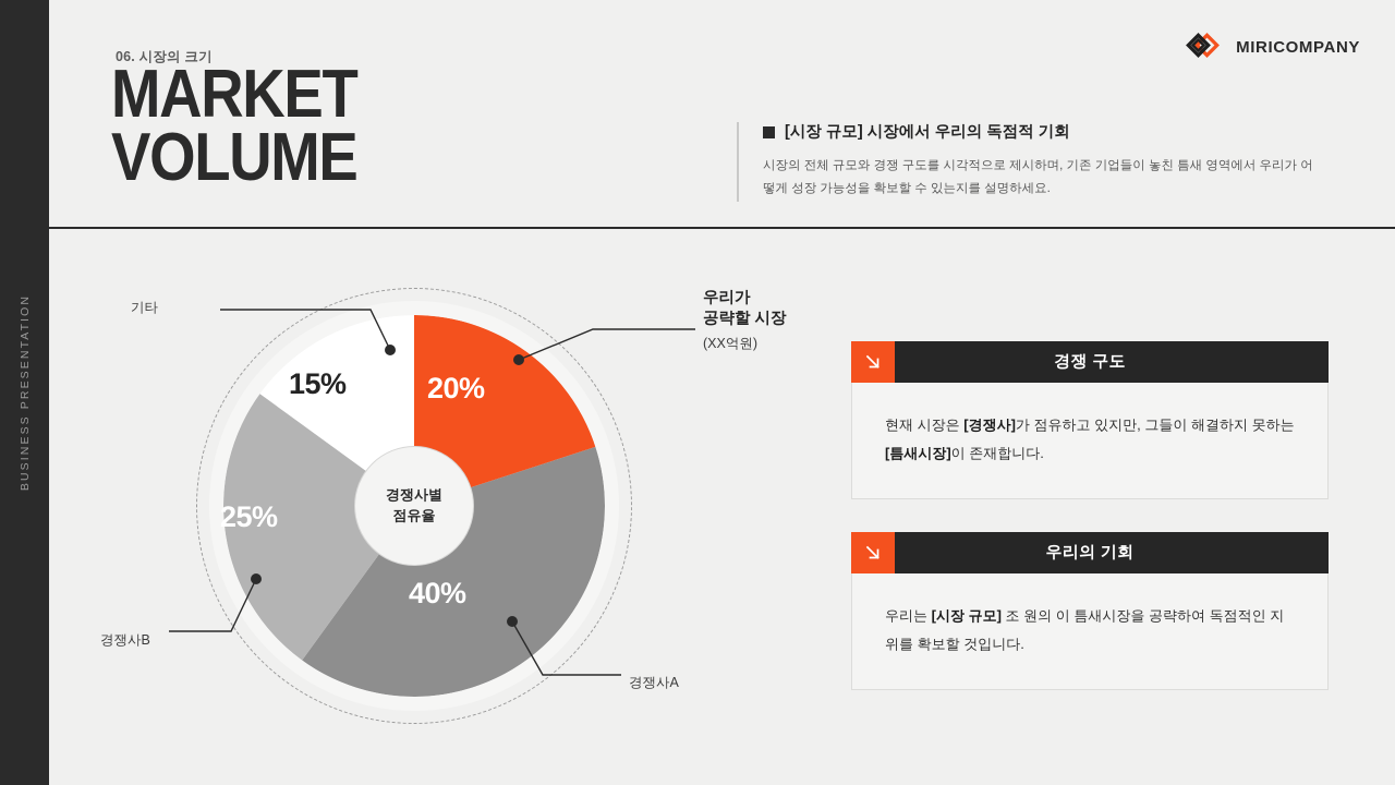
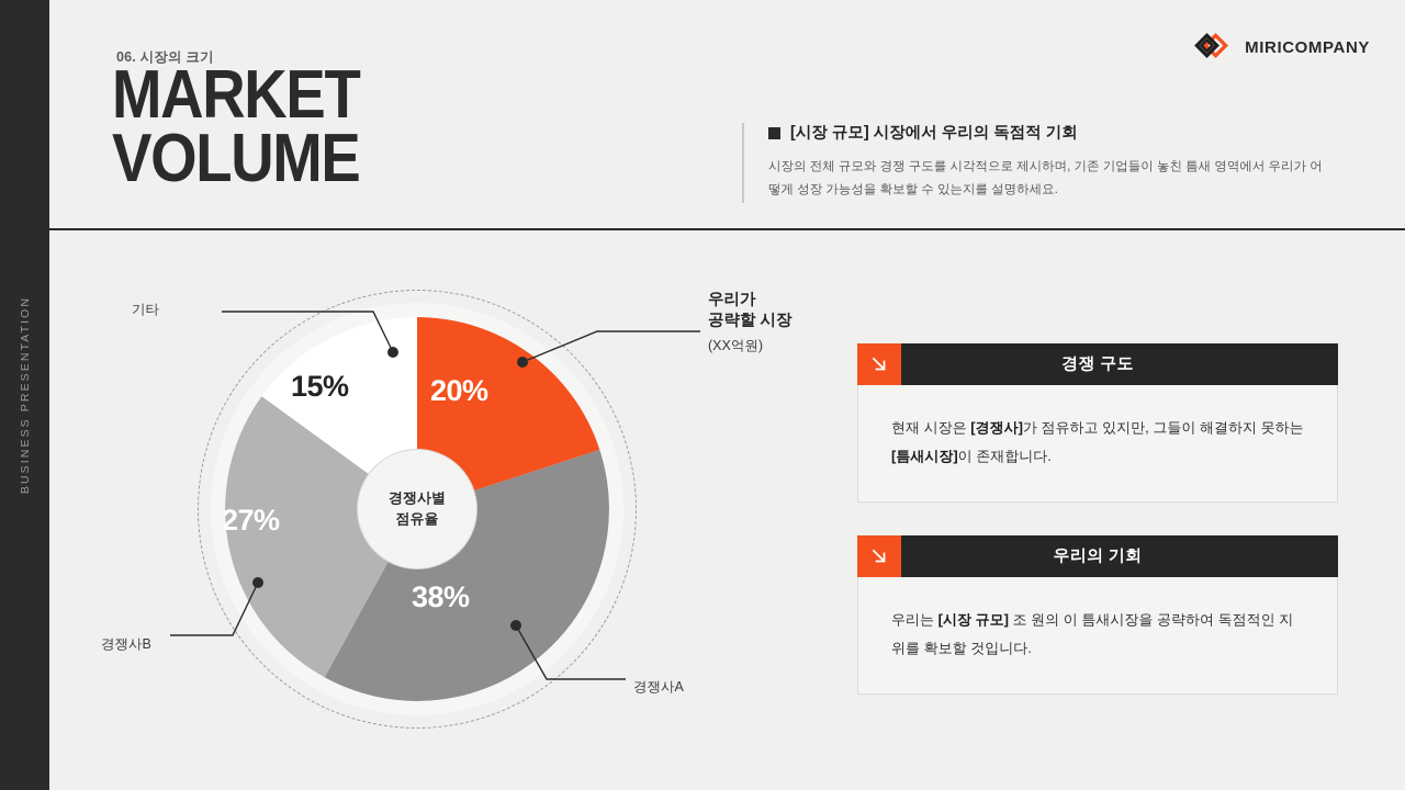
경쟁사A: 40% -> 38%
경쟁사B: 25% -> 27%
